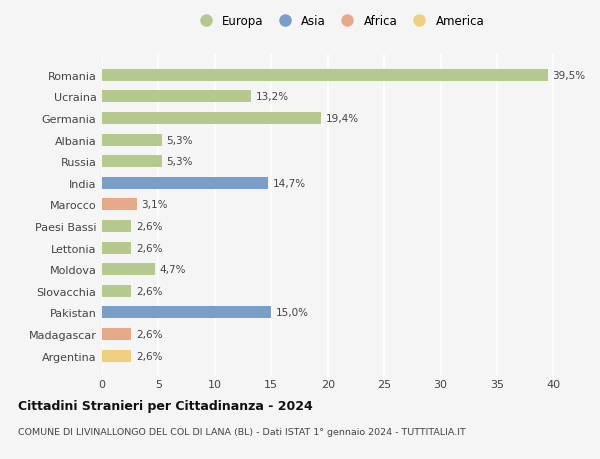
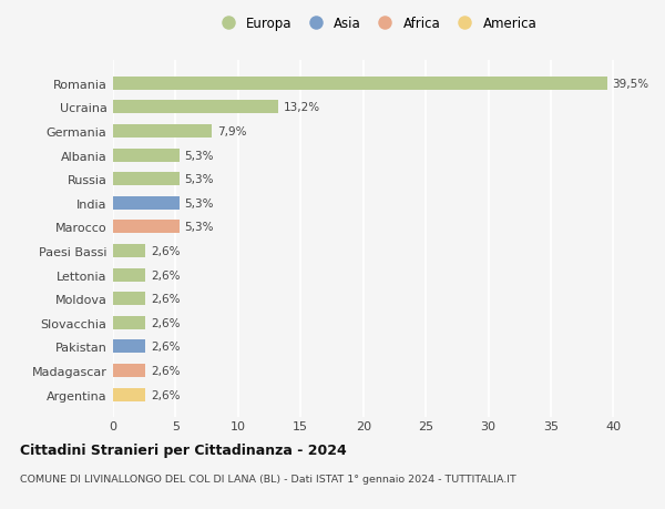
Germania: 19,4% -> 7,9%
India: 14,7% -> 5,3%
Marocco: 3,1% -> 5,3%
Moldova: 4,7% -> 2,6%
Pakistan: 15,0% -> 2,6%
